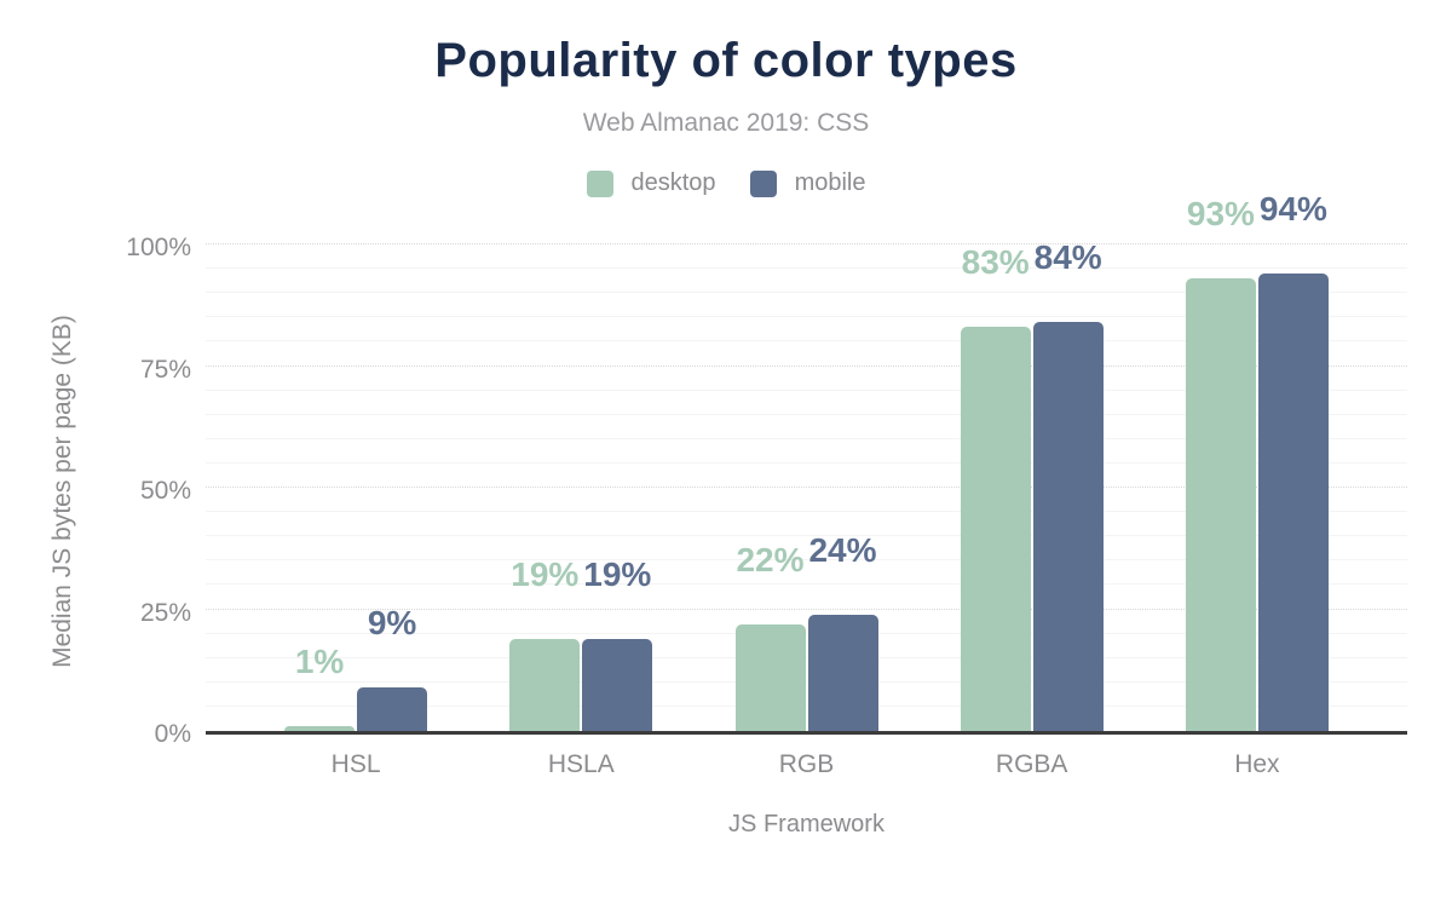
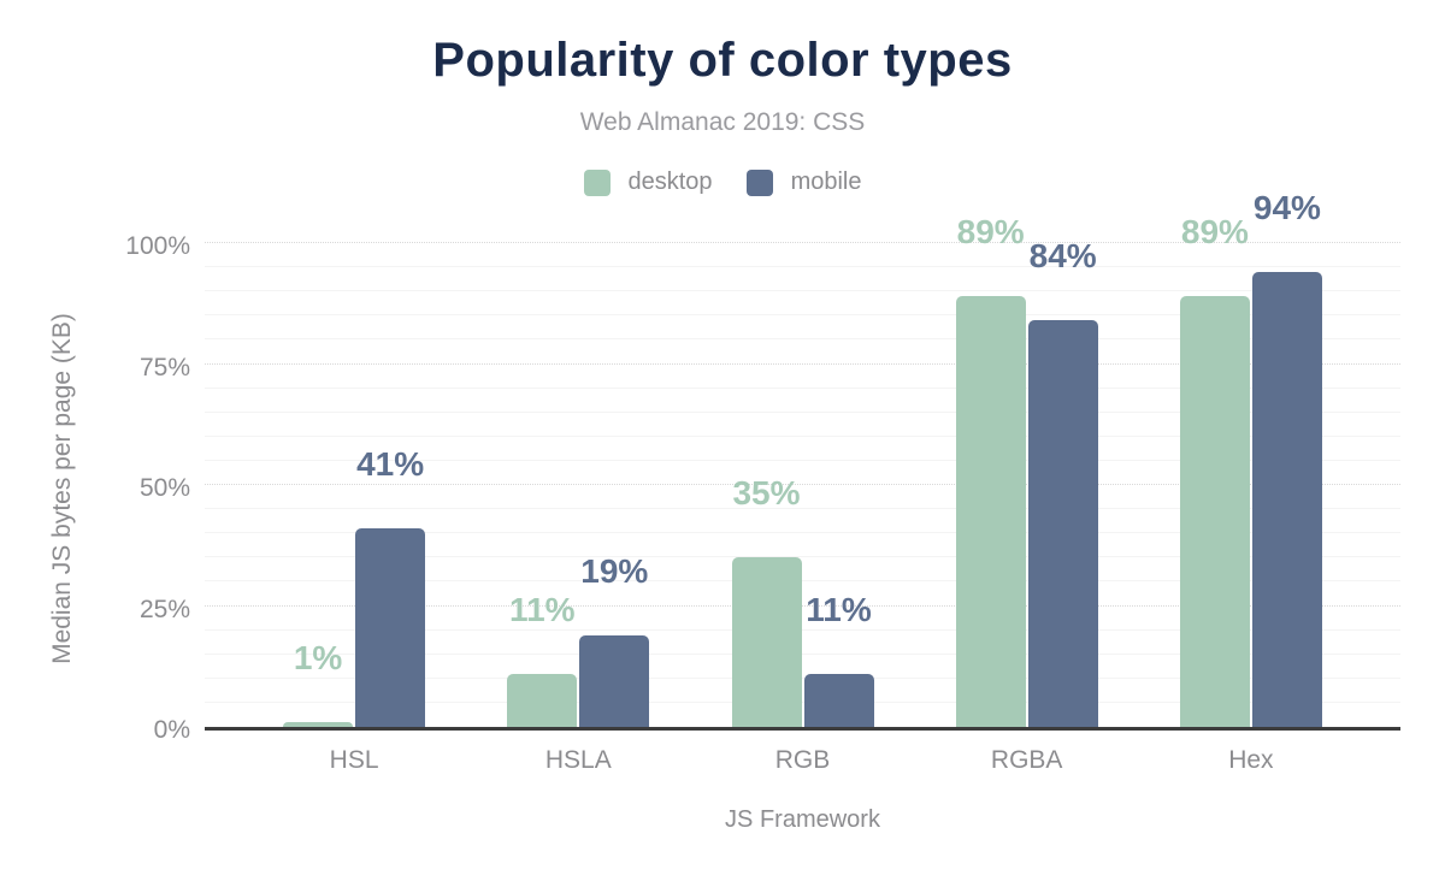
mobile/HSL: 9% -> 41%
desktop/HSLA: 19% -> 11%
desktop/RGB: 22% -> 35%
mobile/RGB: 24% -> 11%
desktop/RGBA: 83% -> 89%
desktop/Hex: 93% -> 89%
